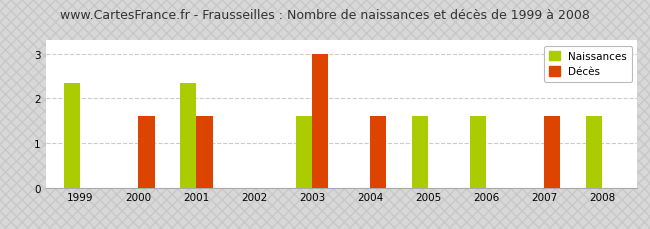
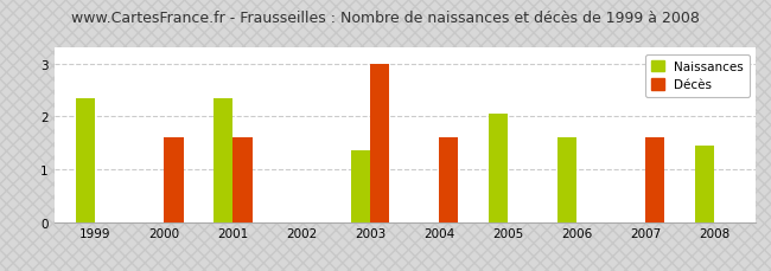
Naissances/2003: 1.60 -> 1.35
Naissances/2005: 1.60 -> 2.05
Naissances/2008: 1.60 -> 1.45
